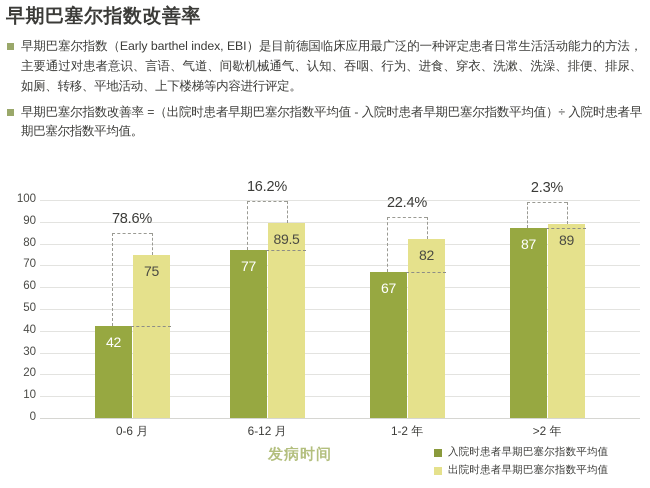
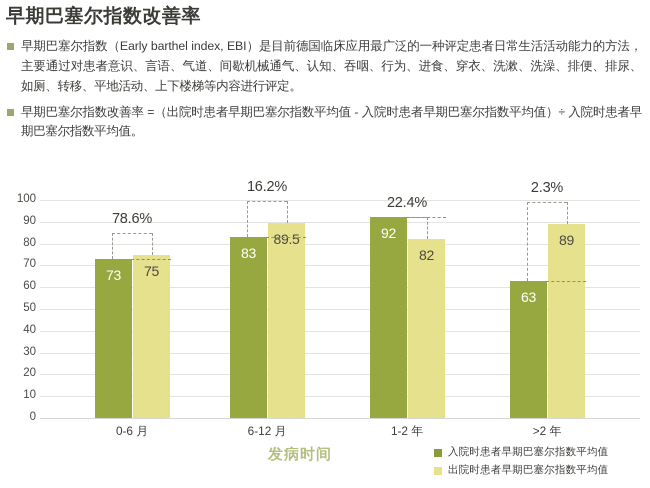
入院时患者早期巴塞尔指数平均值/0-6 月: 42 -> 73
入院时患者早期巴塞尔指数平均值/6-12 月: 77 -> 83
入院时患者早期巴塞尔指数平均值/1-2 年: 67 -> 92
入院时患者早期巴塞尔指数平均值/>2 年: 87 -> 63
